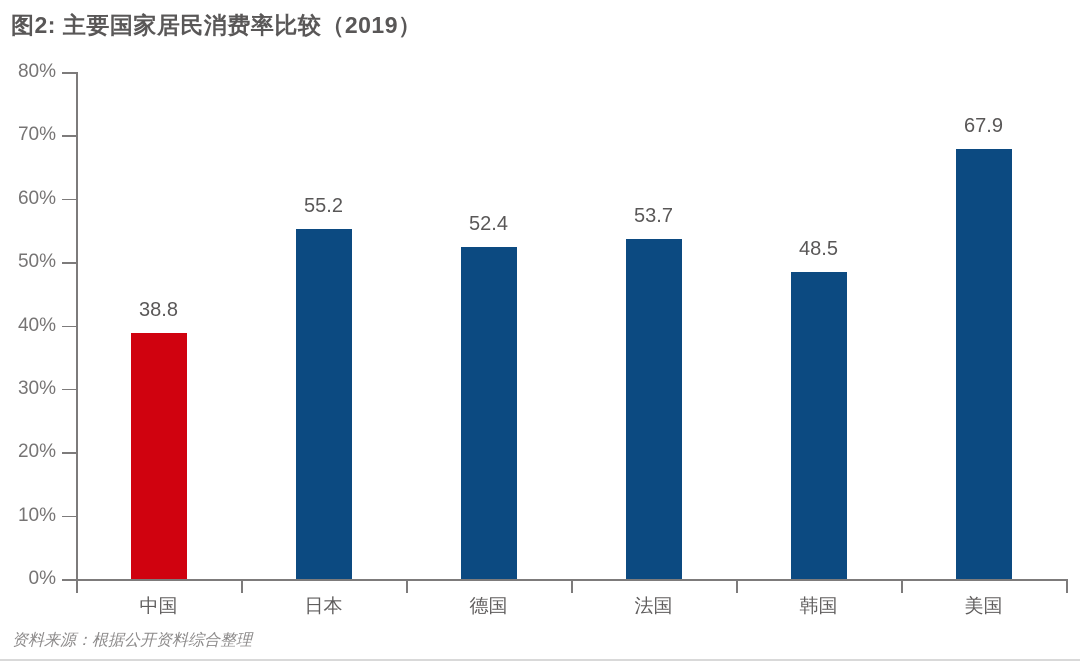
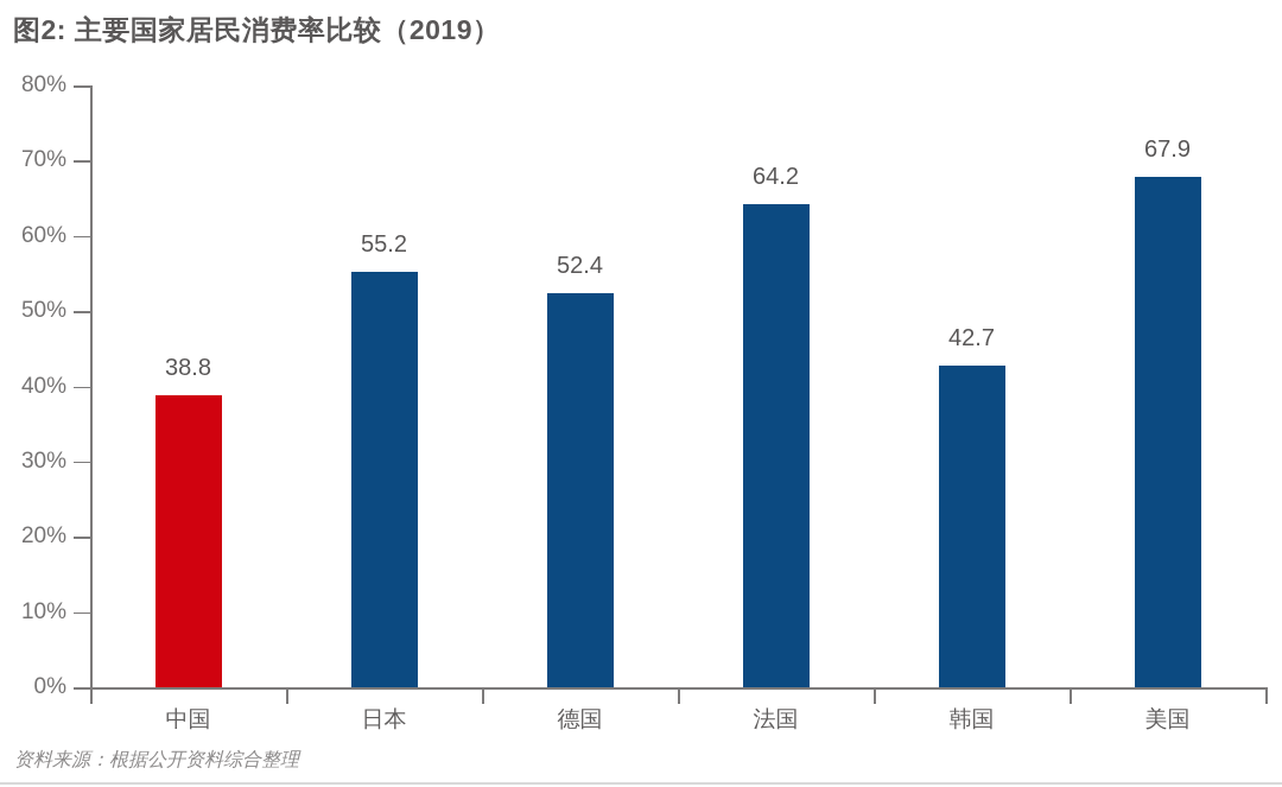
法国: 53.7 -> 64.2
韩国: 48.5 -> 42.7
